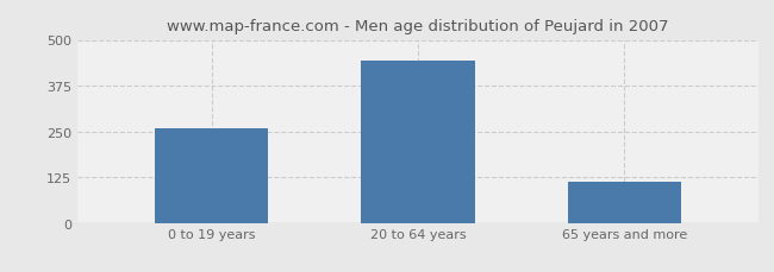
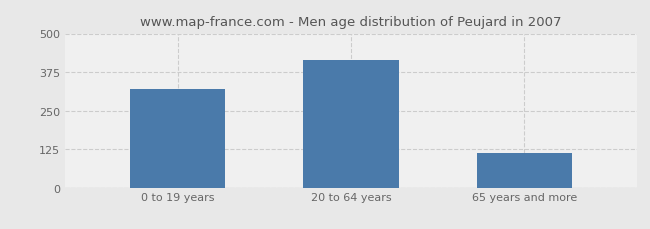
0 to 19 years: 258 -> 320
20 to 64 years: 443 -> 415
